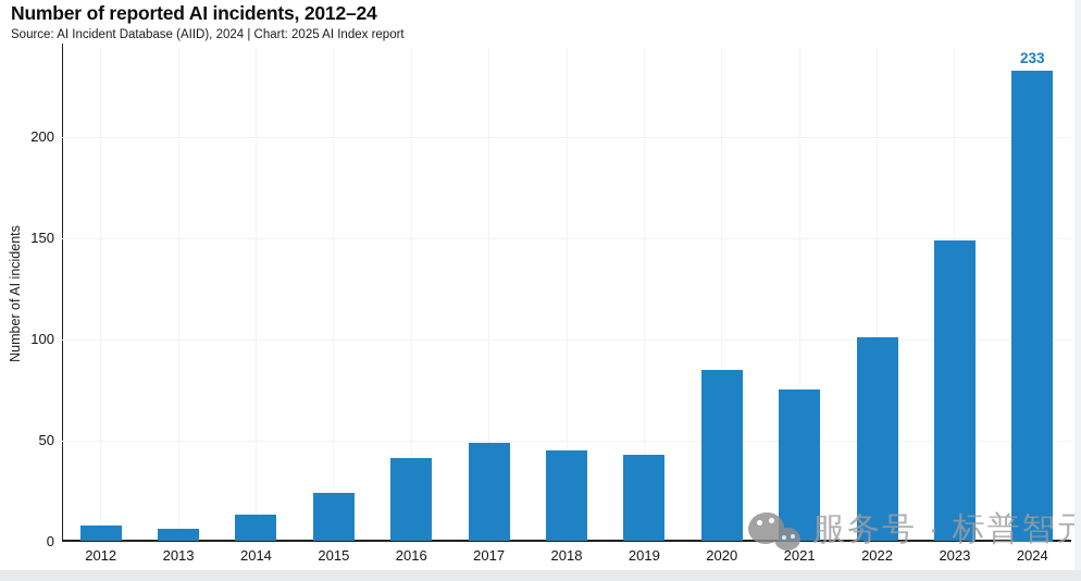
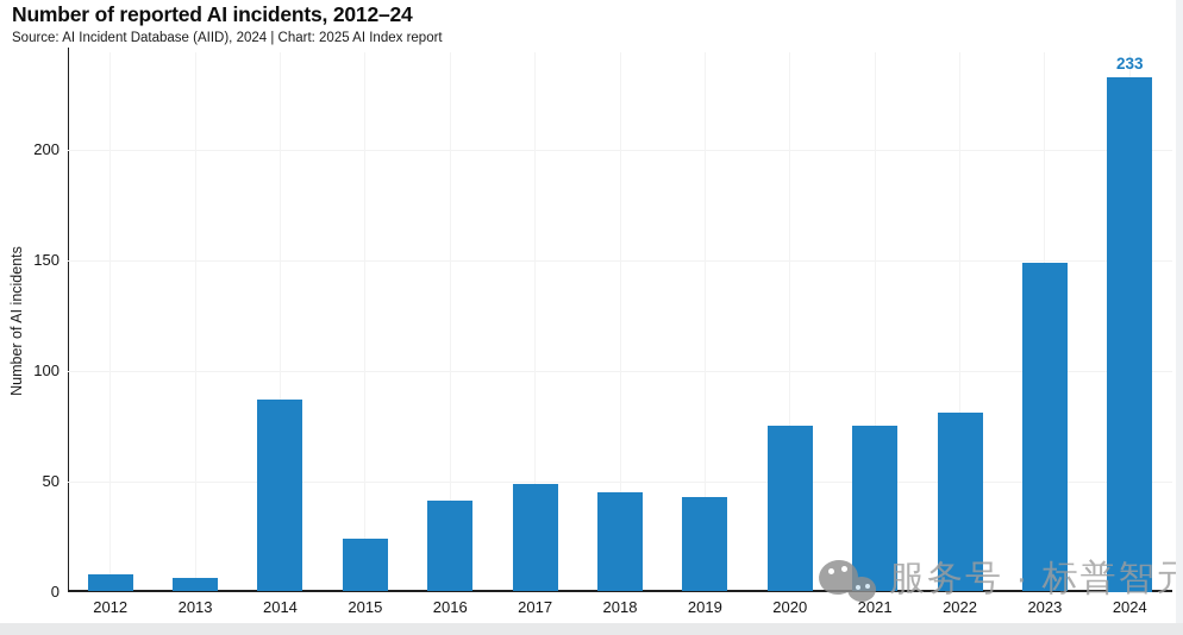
2014: 13 -> 87
2020: 85 -> 75
2022: 101 -> 81
